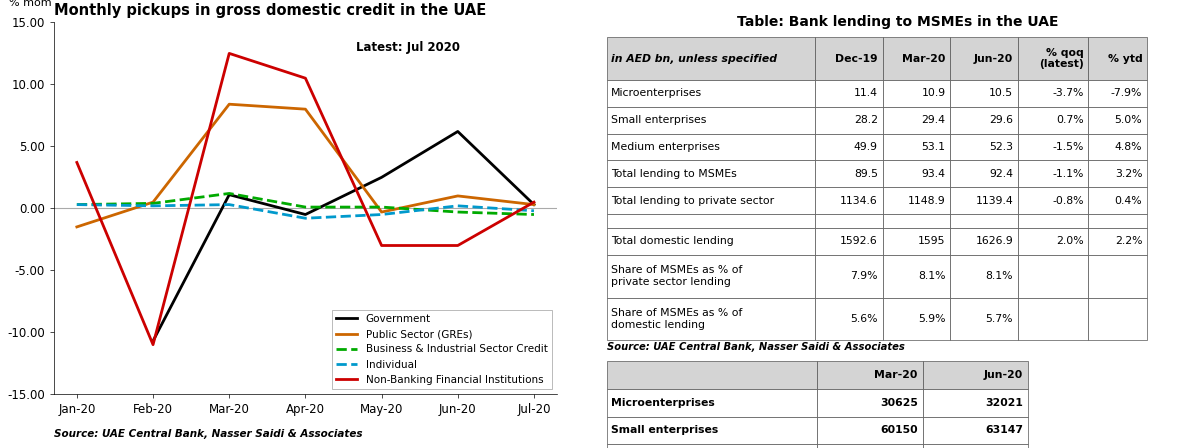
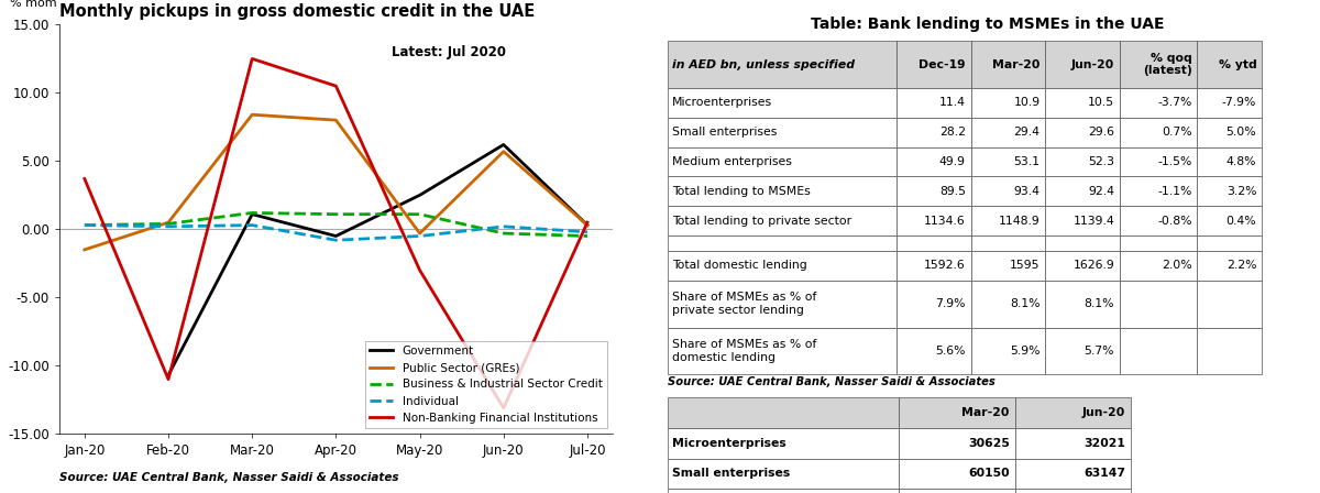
Business & Industrial Sector Credit/Apr-20: 0.1 -> 1.1
Business & Industrial Sector Credit/May-20: 0.1 -> 1.1
Public Sector (GREs)/Jun-20: 1.0 -> 5.7
Non-Banking Financial Institutions/Jun-20: -3.0 -> -13.1
